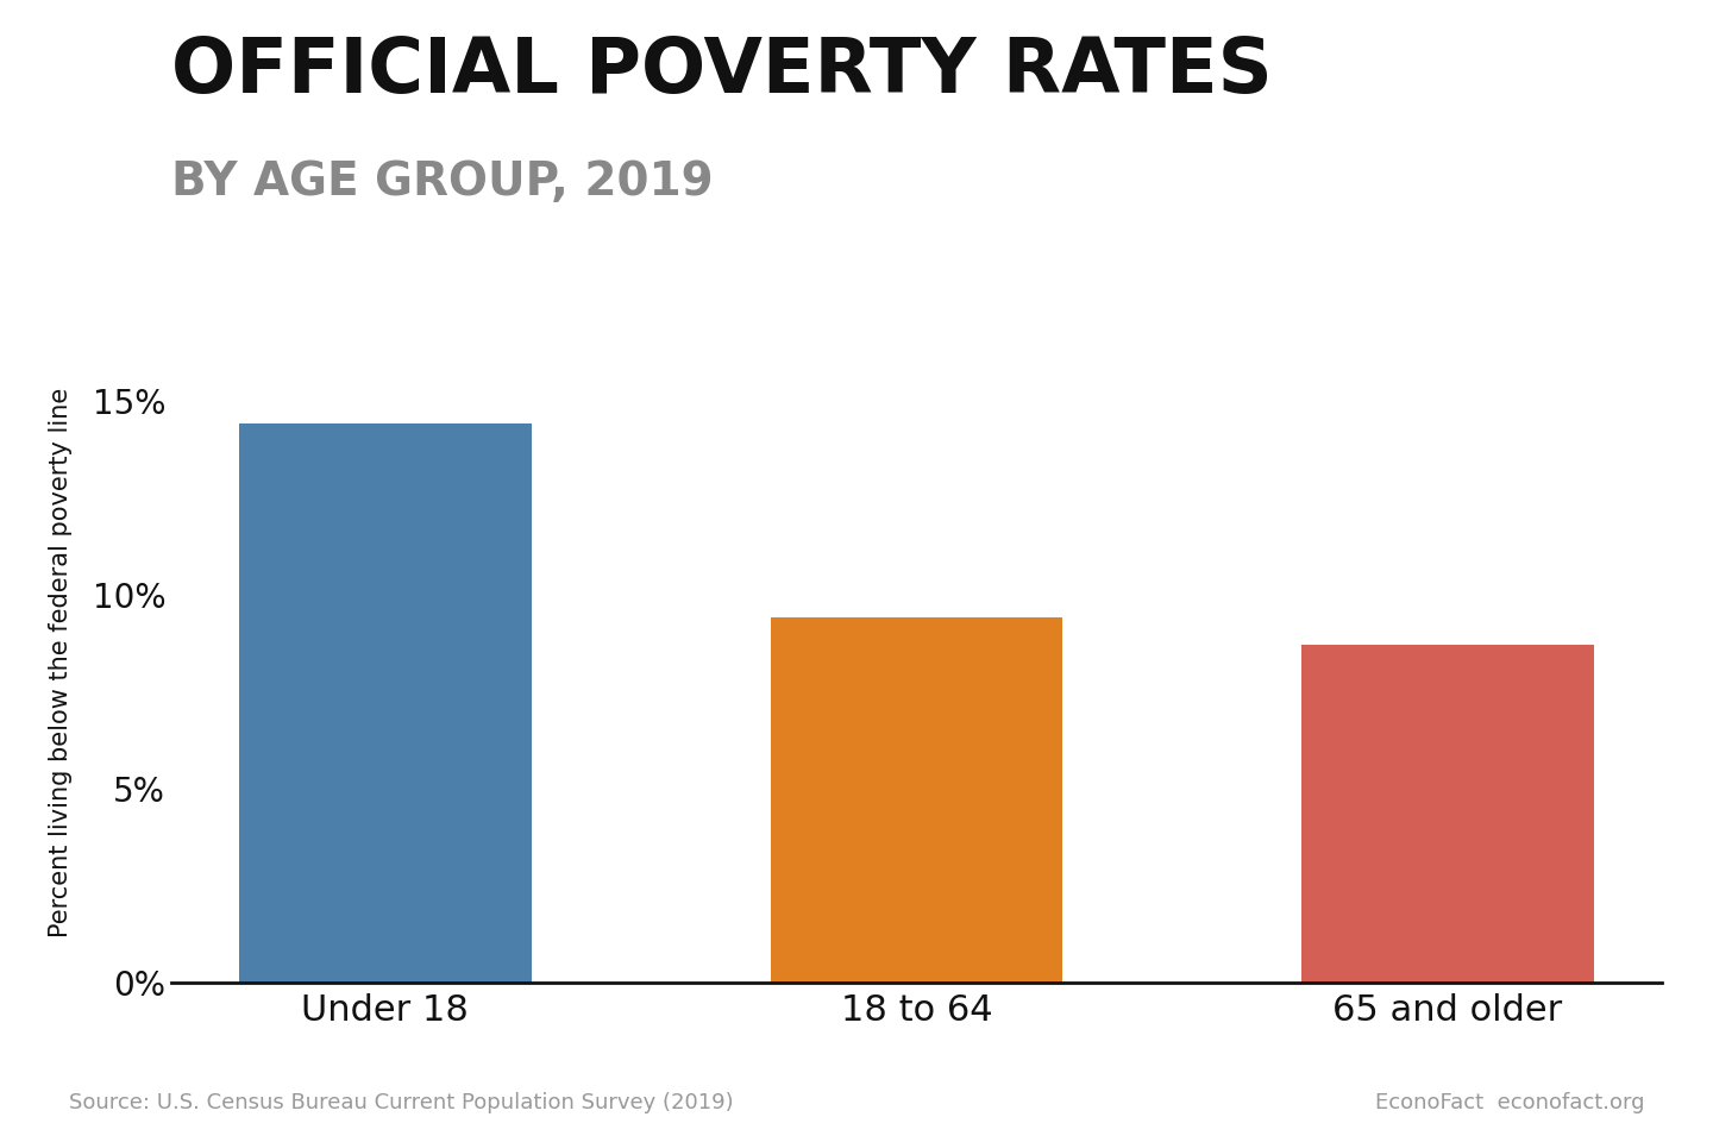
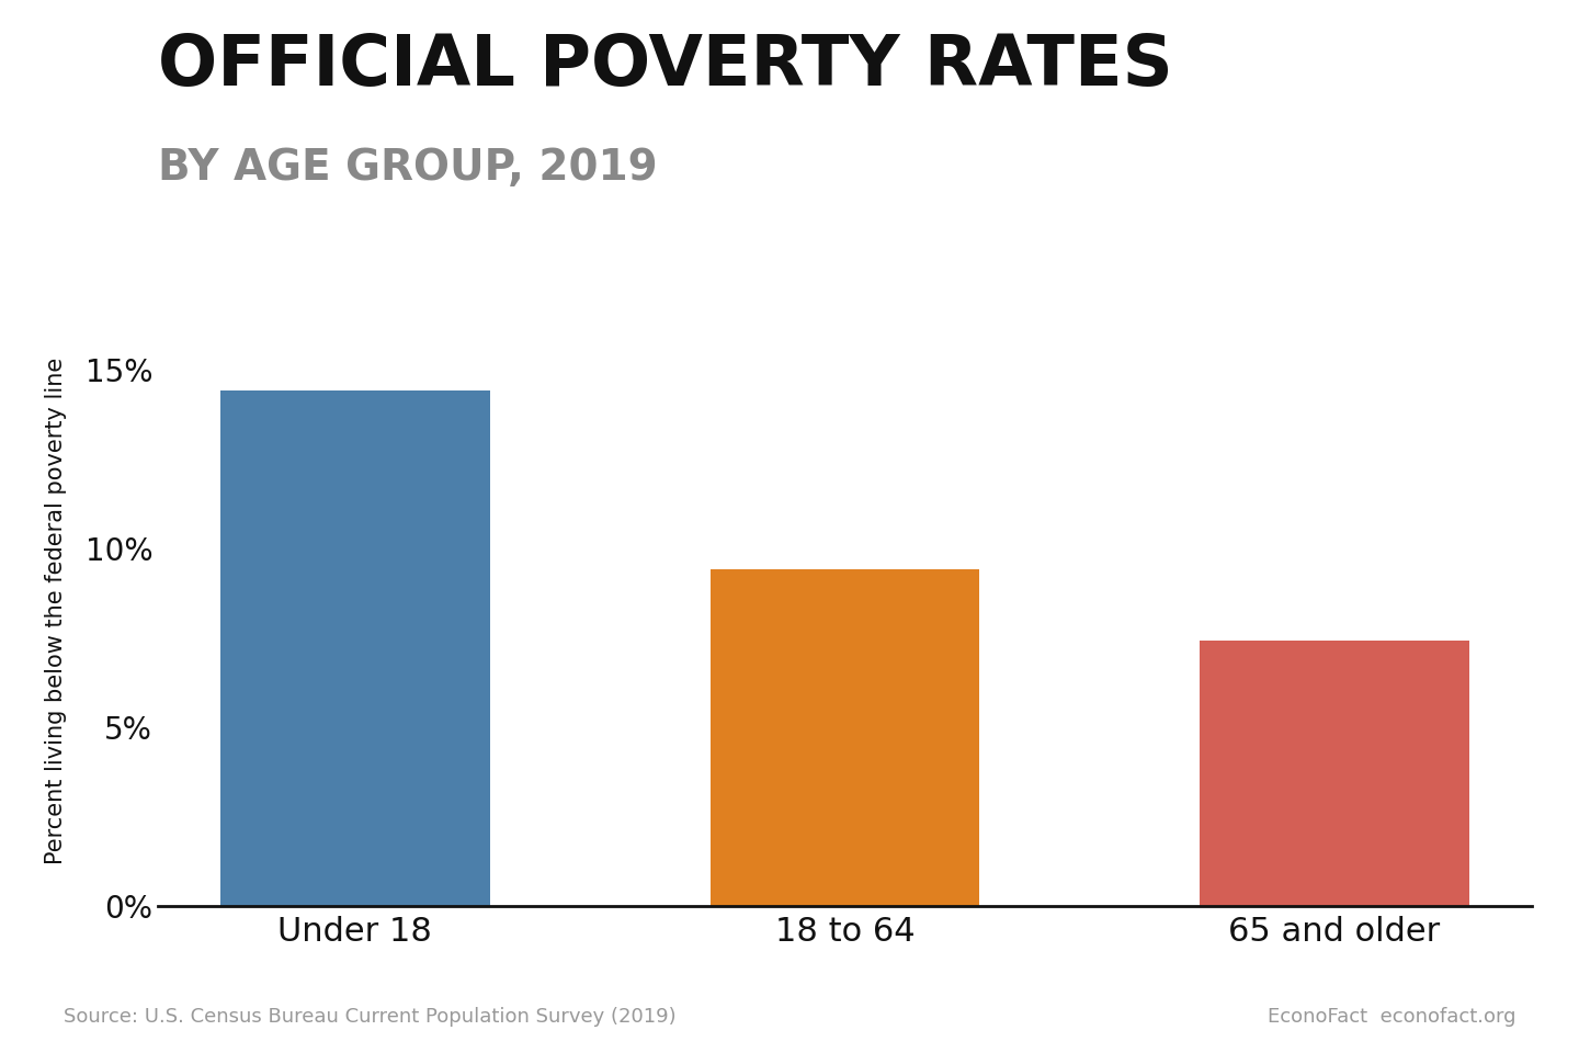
65 and older: 8.7% -> 7.4%
